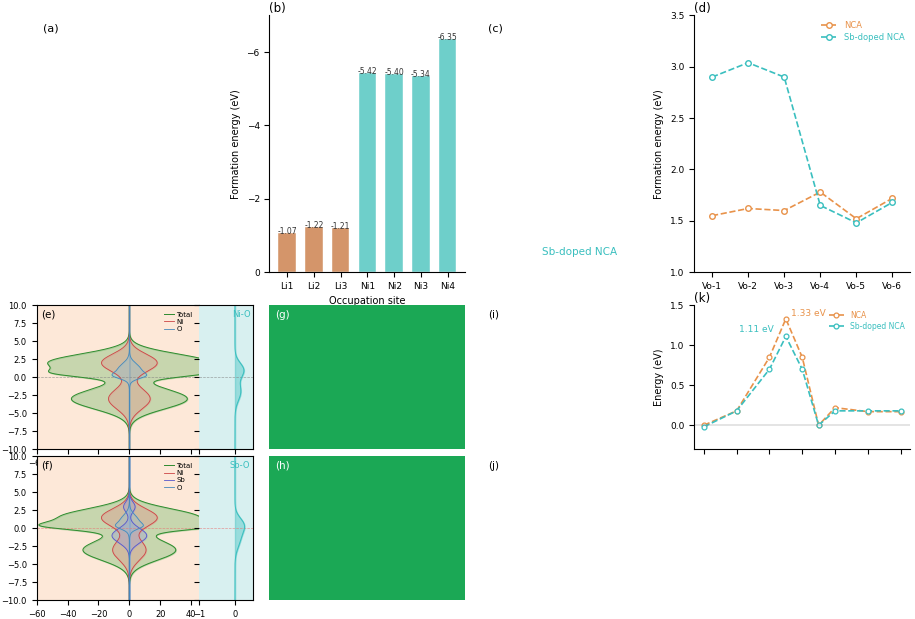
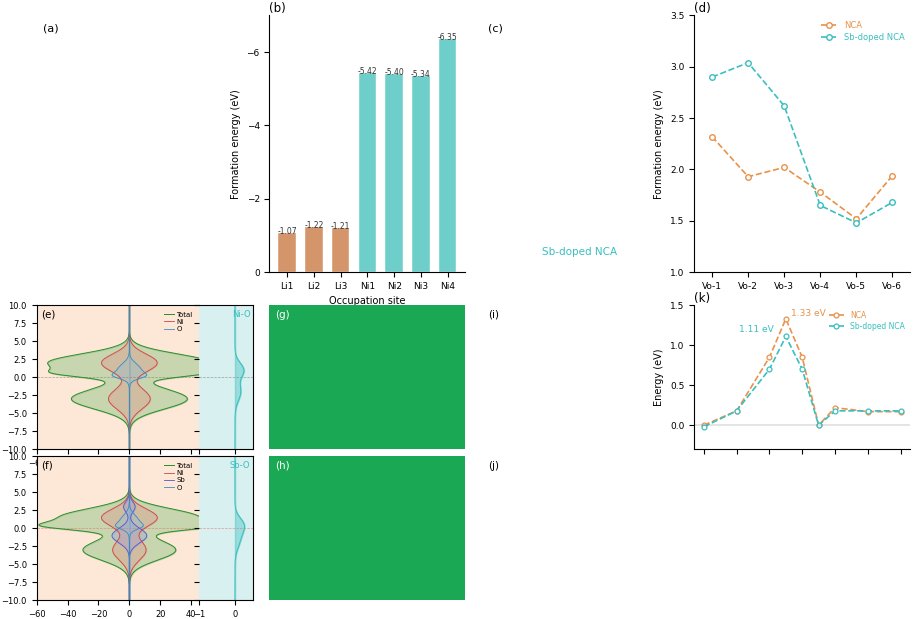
(d)/NCA/Vo-1: 1.55 -> 2.32
(d)/NCA/Vo-2: 1.62 -> 1.93
(d)/NCA/Vo-3: 1.60 -> 2.02
(d)/Sb-doped NCA/Vo-3: 2.90 -> 2.62
(d)/NCA/Vo-6: 1.72 -> 1.94
